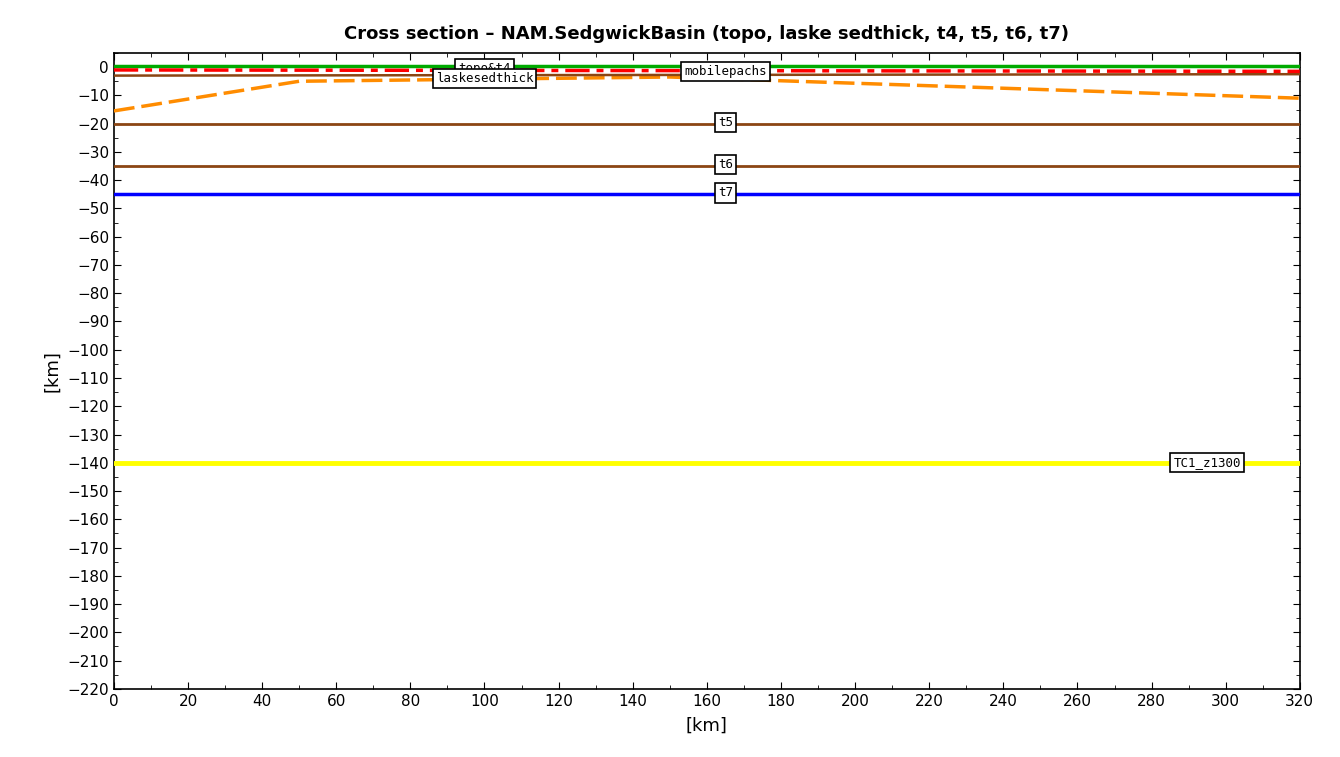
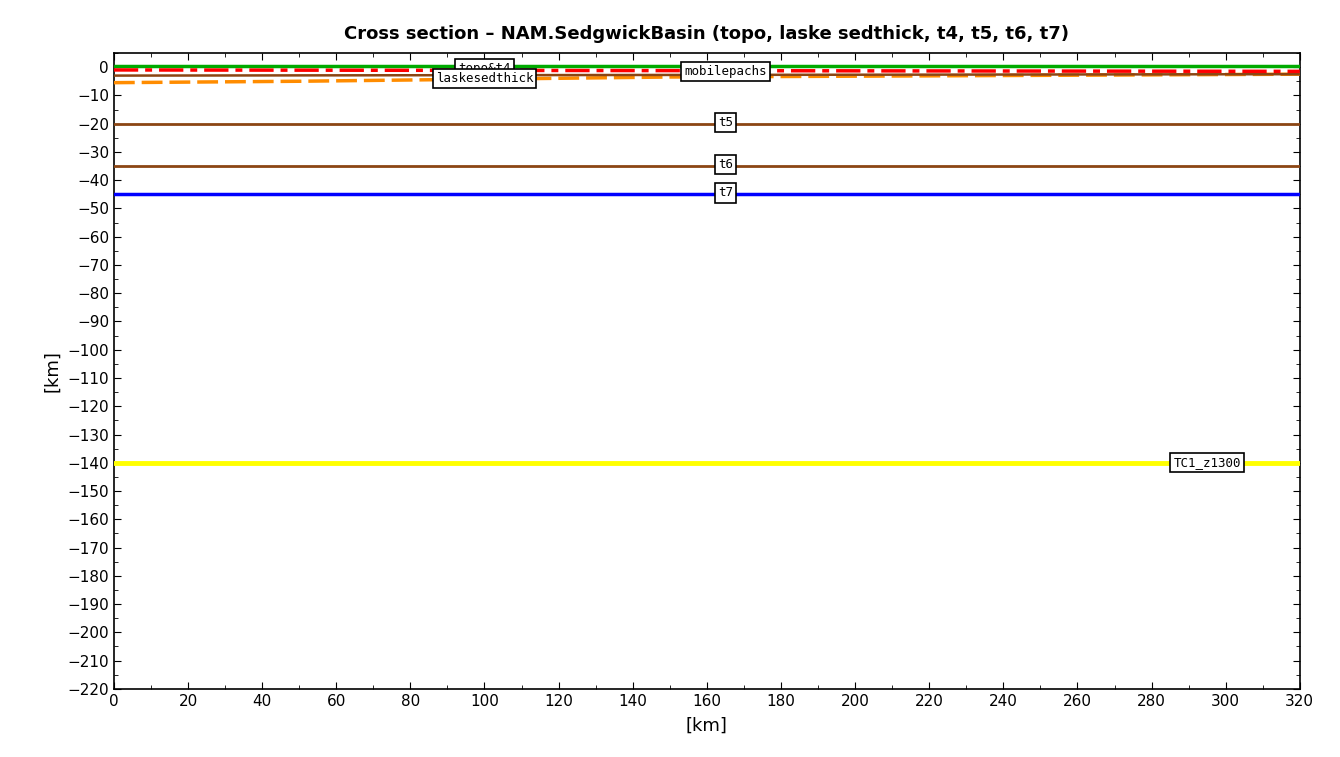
0: -15.5 -> -5.5
320: -11.0 -> -2.5
